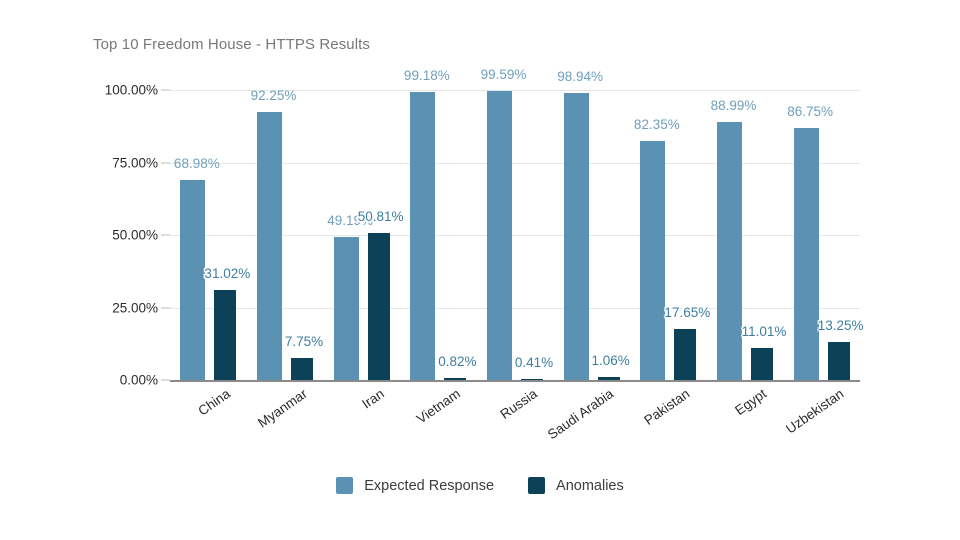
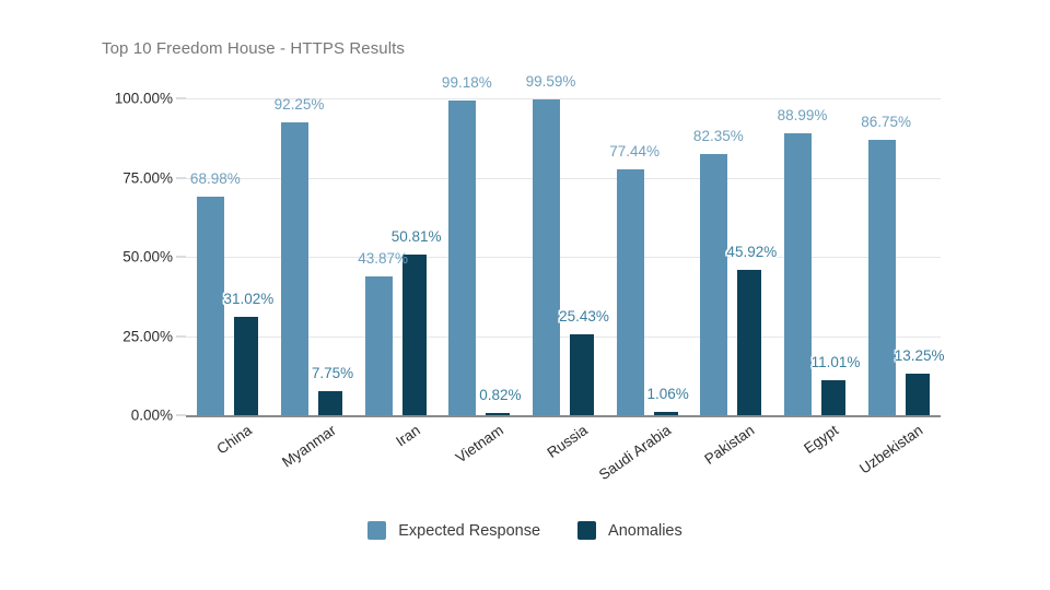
Expected Response/Iran: 49.19% -> 43.87%
Anomalies/Russia: 0.41% -> 25.43%
Expected Response/Saudi Arabia: 98.94% -> 77.44%
Anomalies/Pakistan: 17.65% -> 45.92%
